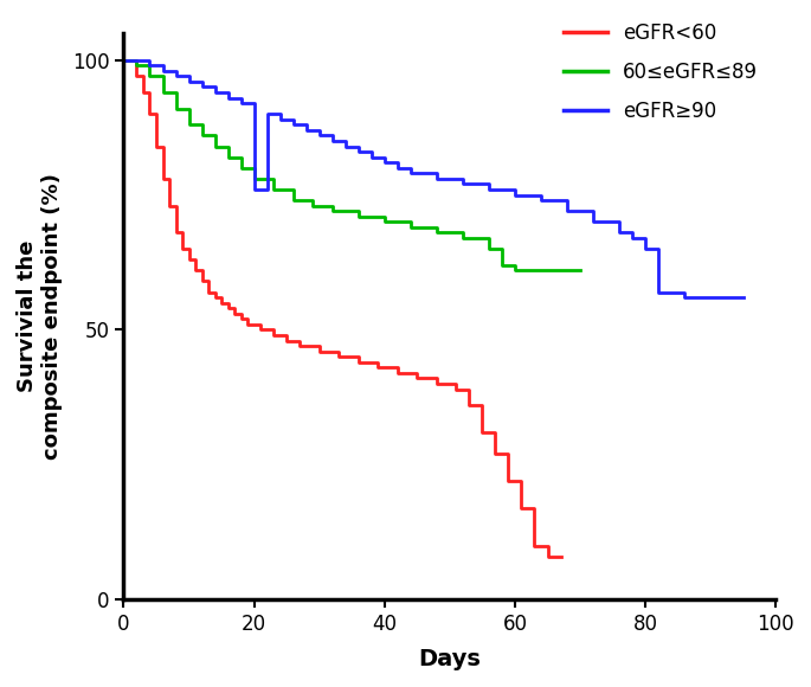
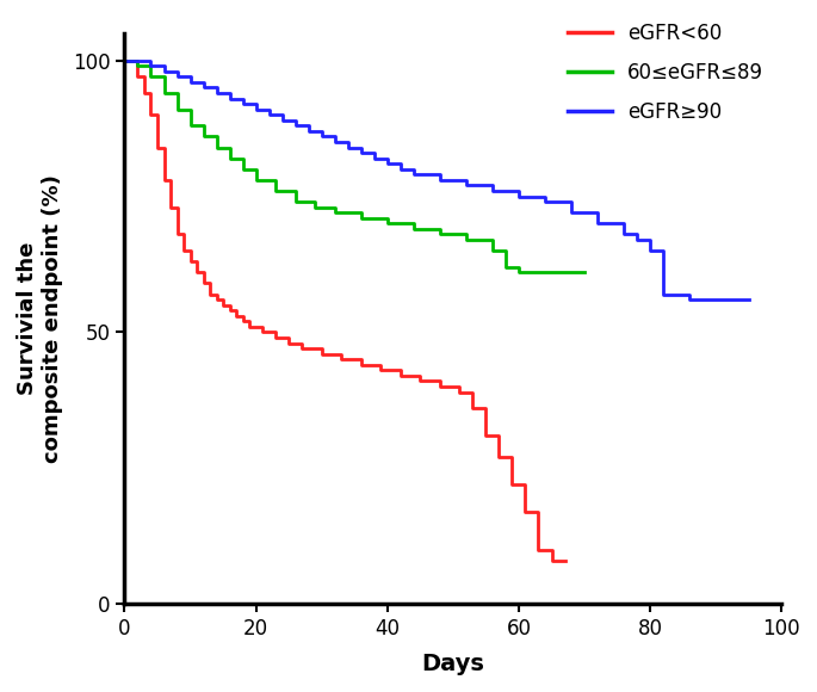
eGFR≥90/20: 76 -> 91
